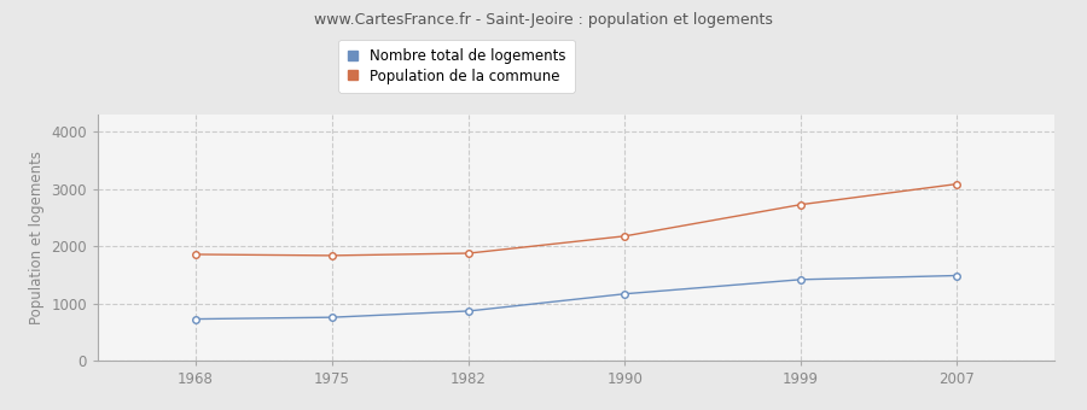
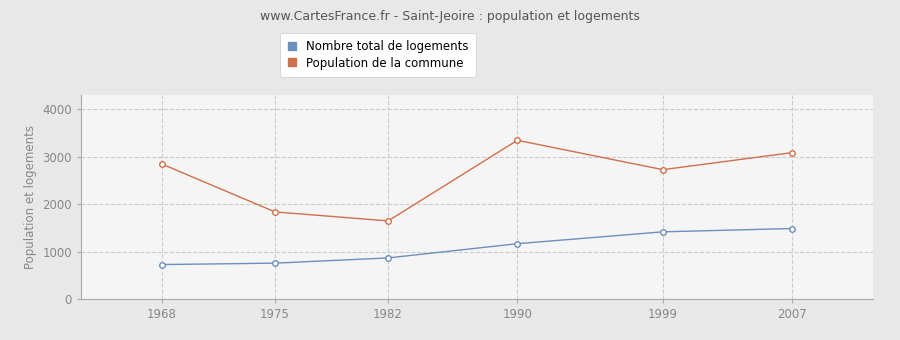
Population de la commune/1968: 1860 -> 2850
Population de la commune/1982: 1880 -> 1650
Population de la commune/1990: 2180 -> 3350
